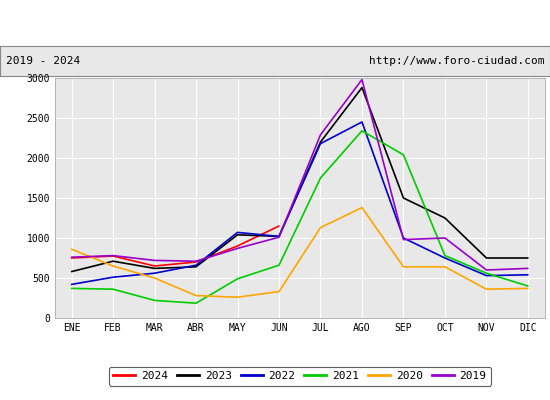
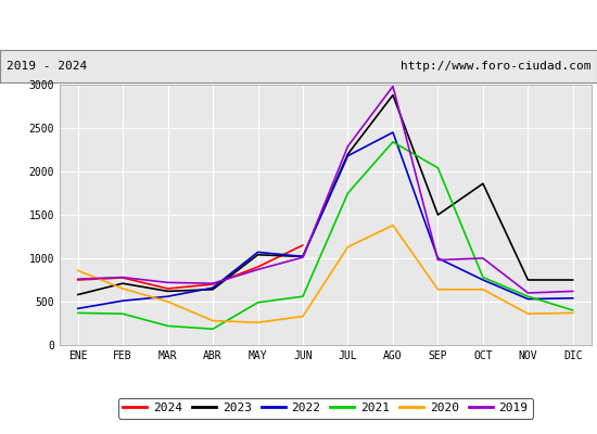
2021/JUN: 660 -> 560
2023/OCT: 1250 -> 1860
